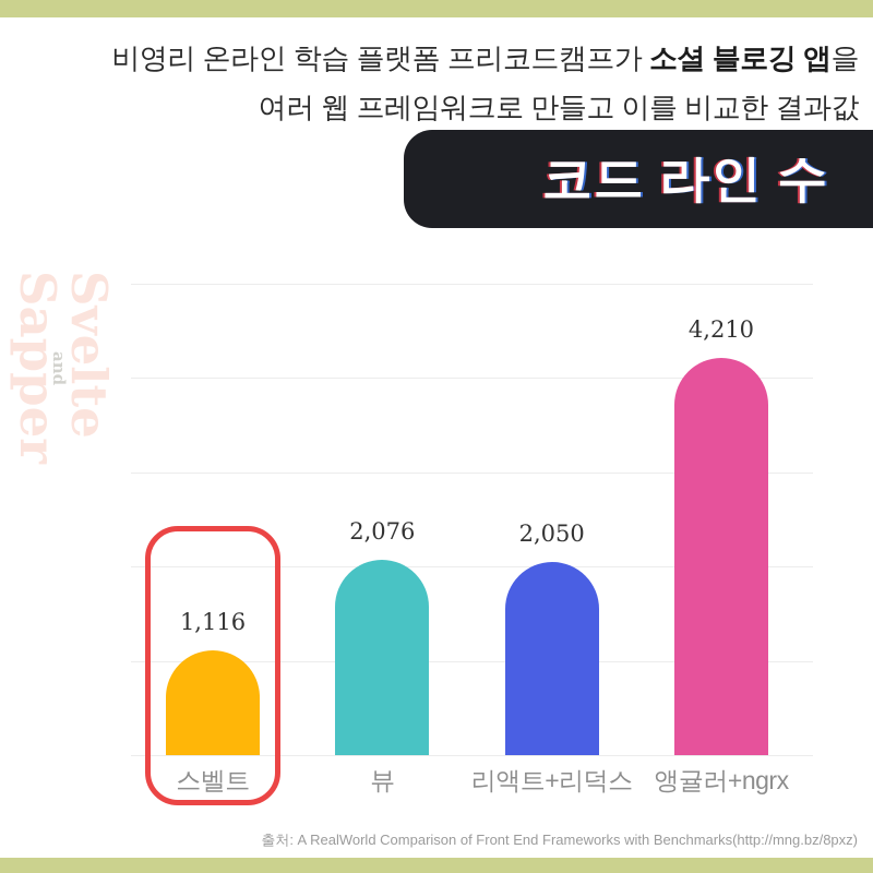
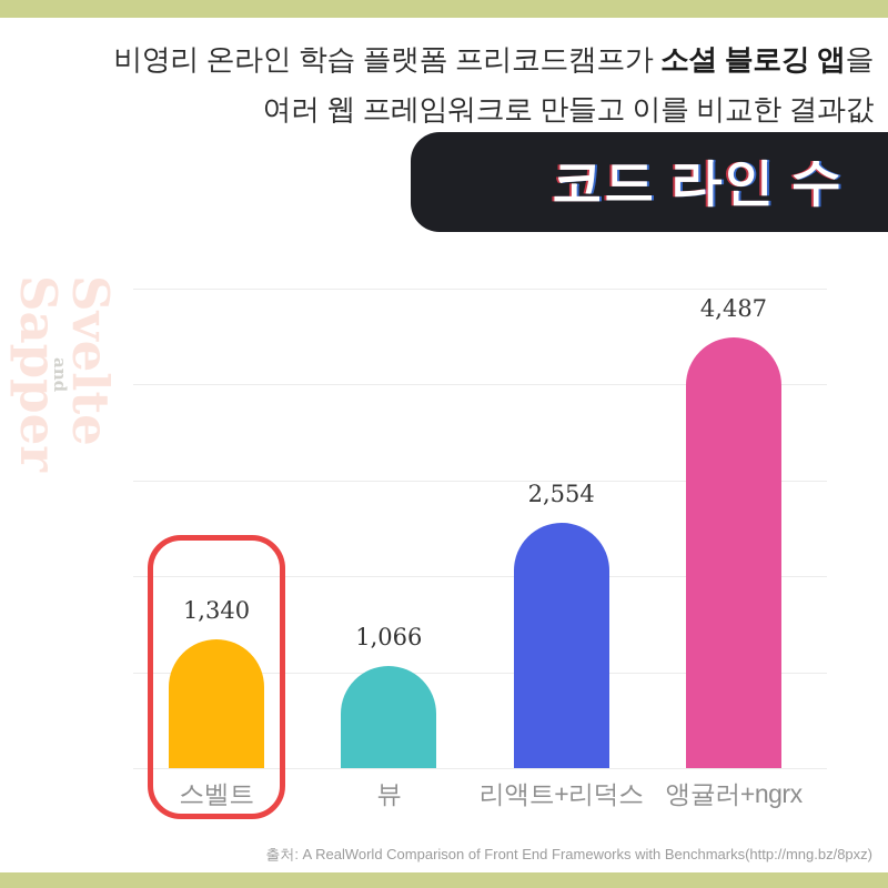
스벨트: 1,116 -> 1,340
뷰: 2,076 -> 1,066
리액트+리덕스: 2,050 -> 2,554
앵귤러+ngrx: 4,210 -> 4,487
